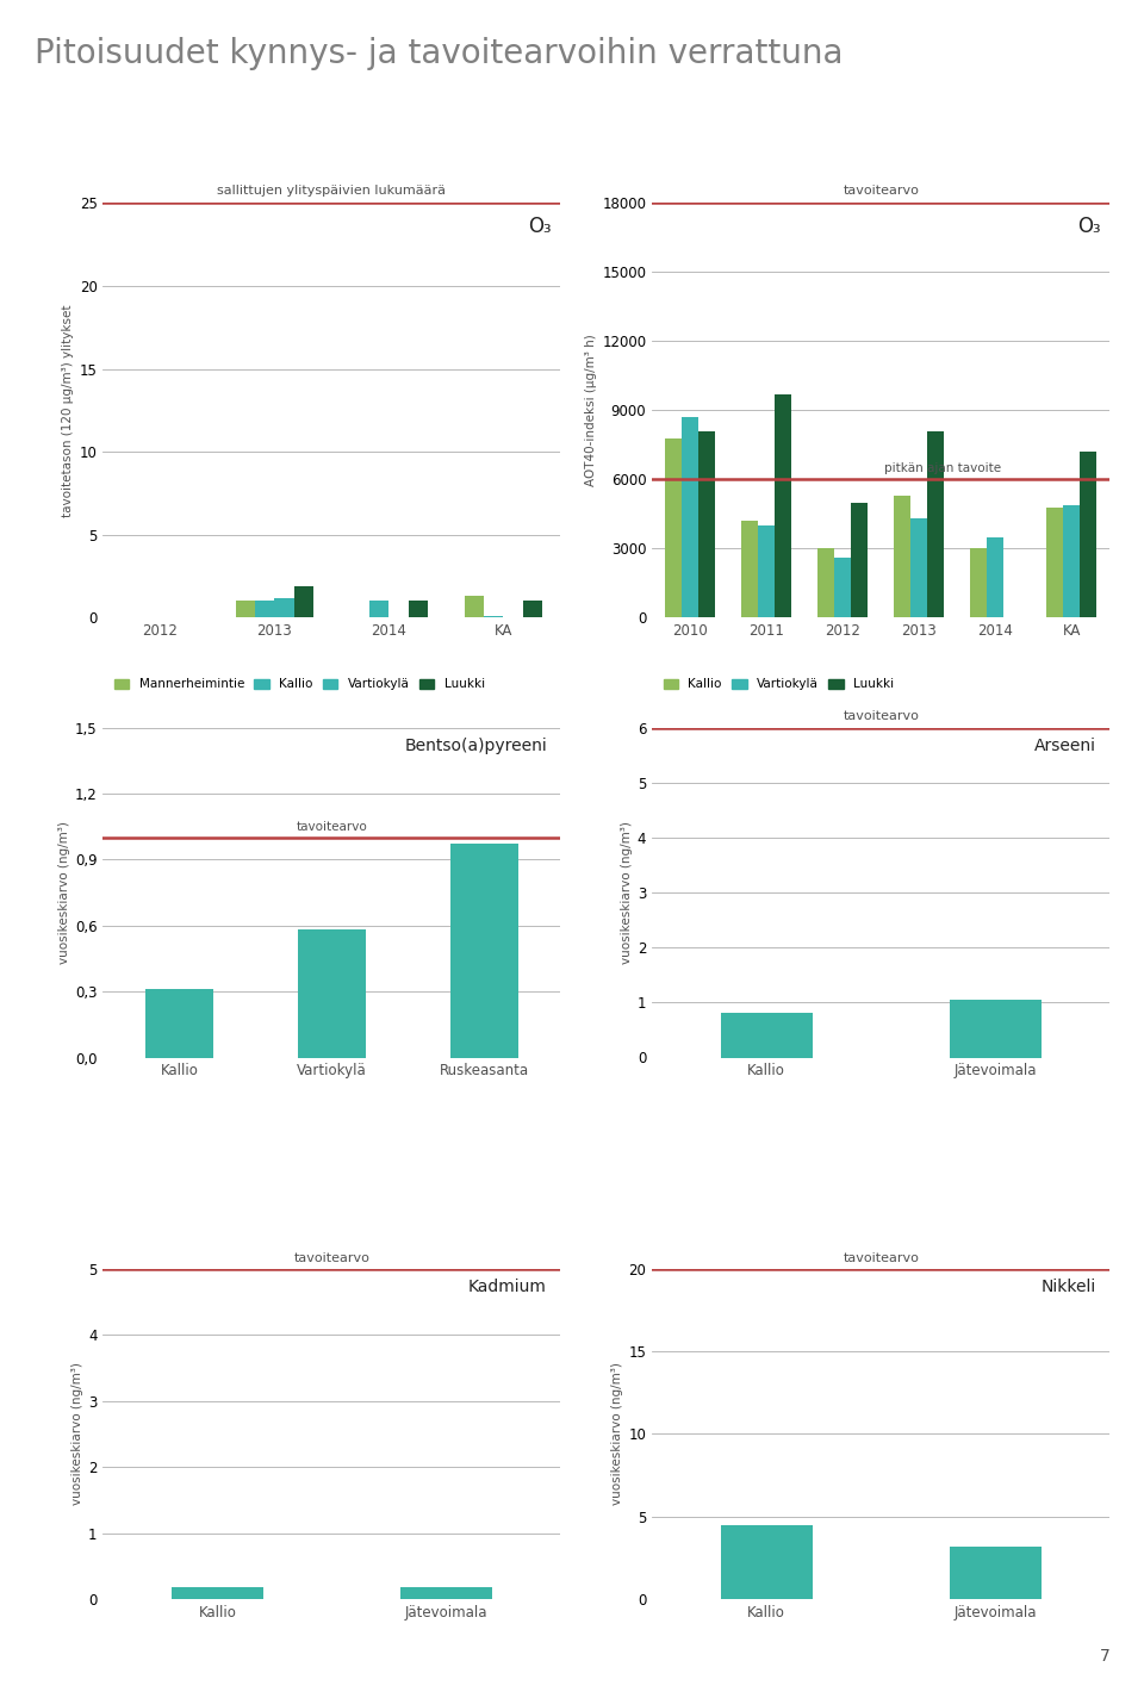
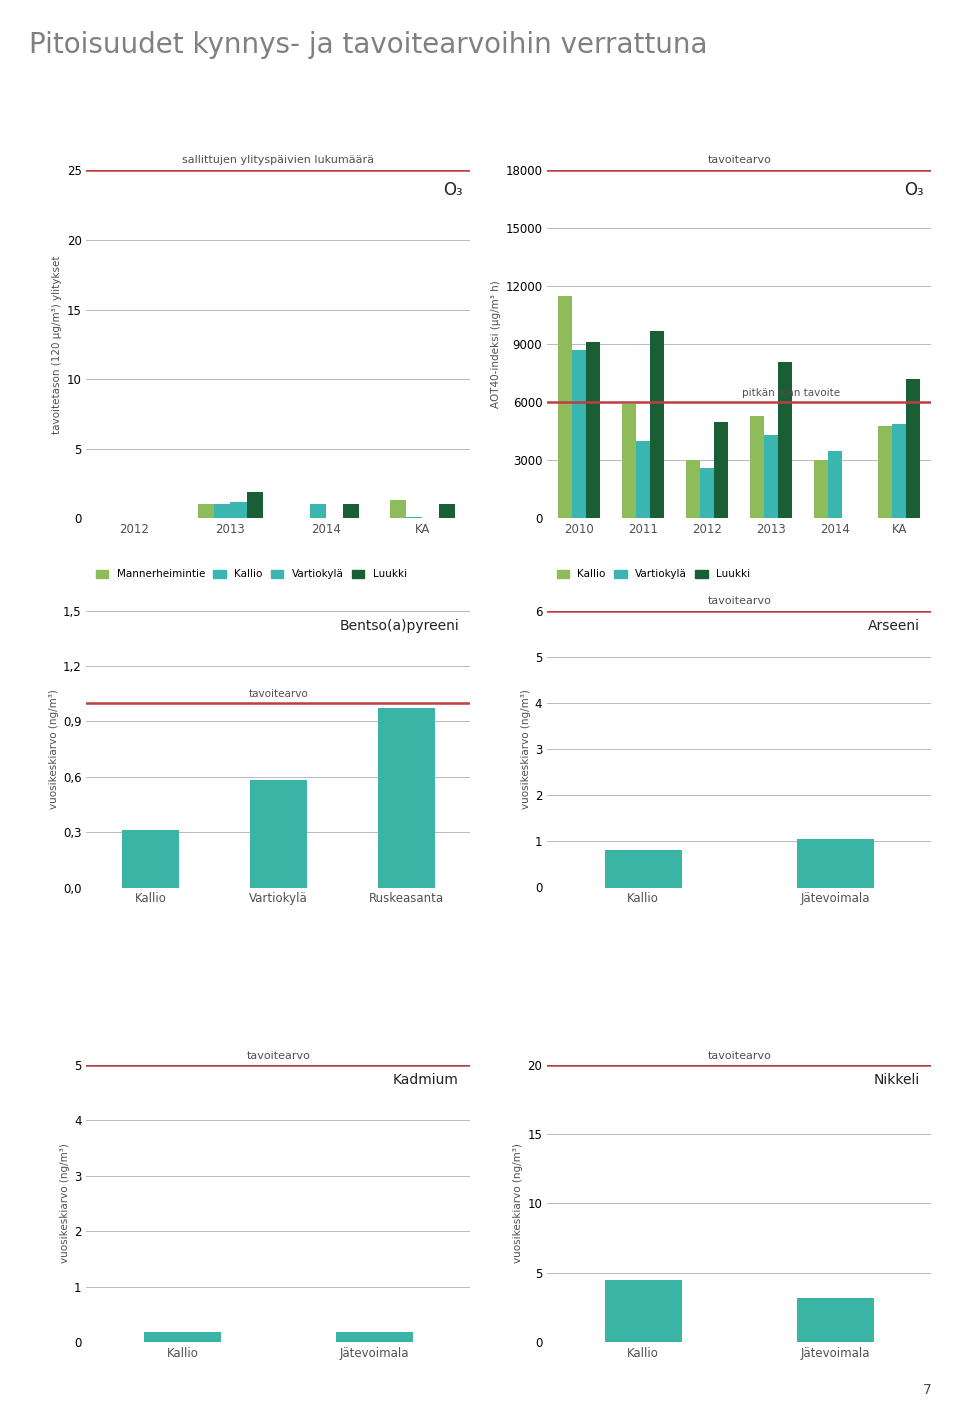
Kallio/2010: 7800 -> 11500
Luukki/2010: 8100 -> 9100
Kallio/2011: 4200 -> 5900
